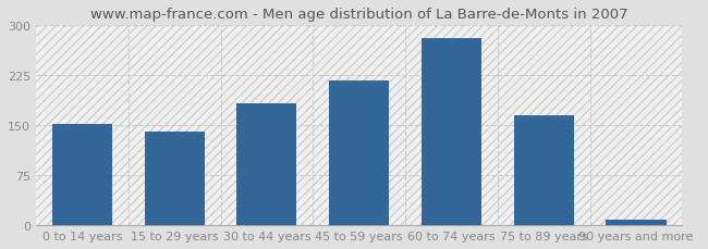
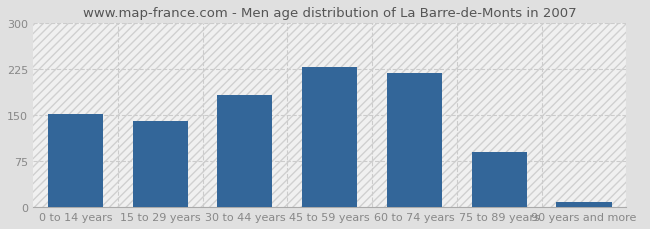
45 to 59 years: 216 -> 228
60 to 74 years: 280 -> 218
75 to 89 years: 164 -> 90
